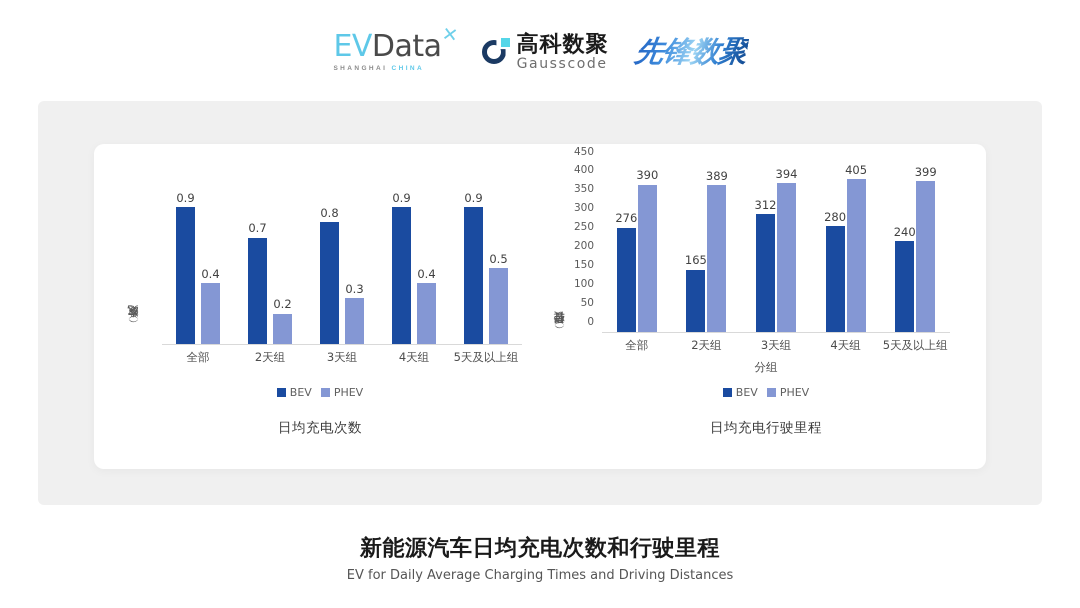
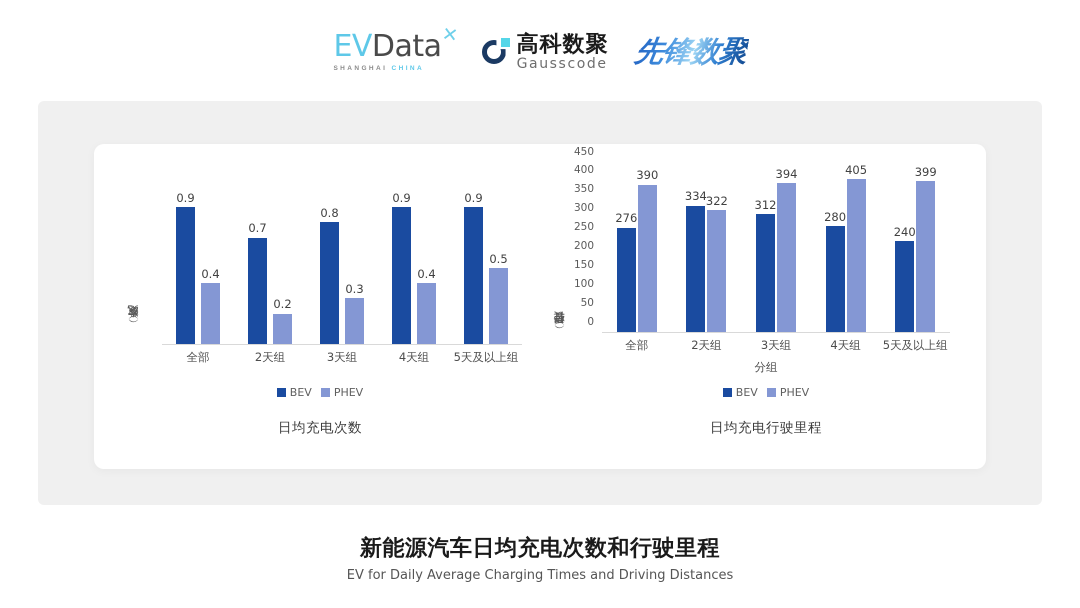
日均充电行驶里程/BEV/2天组: 165 -> 334
日均充电行驶里程/PHEV/2天组: 389 -> 322
